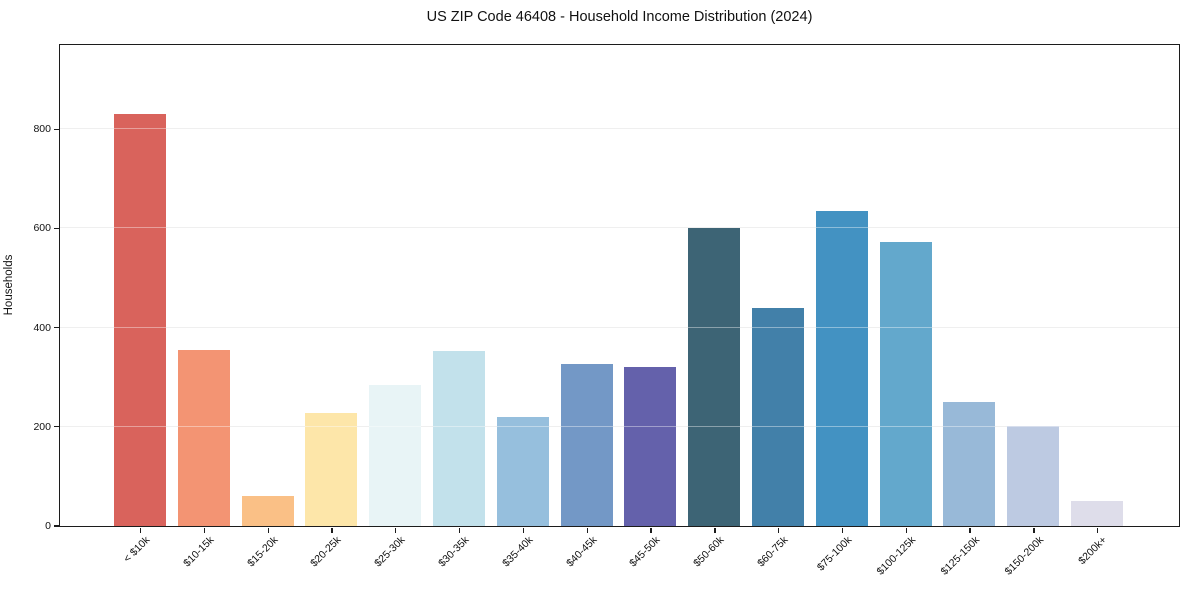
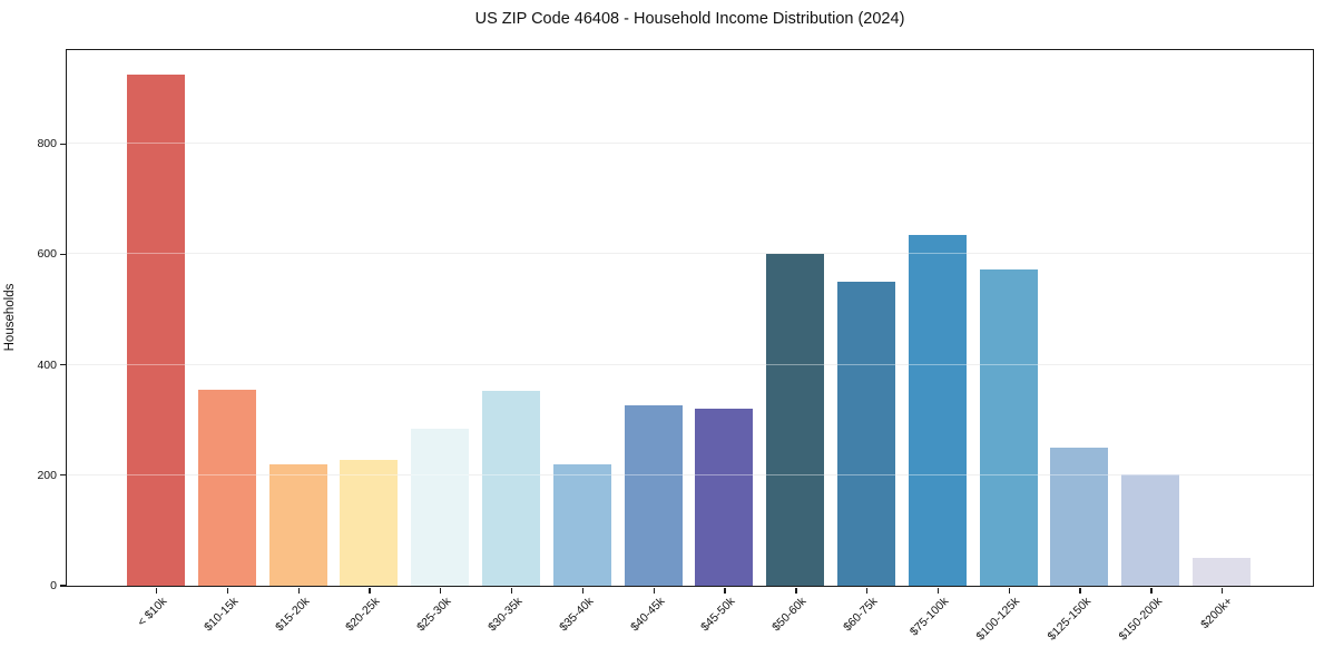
< $10k: 830 -> 920
$15-20k: 60 -> 220
$60-75k: 440 -> 550
